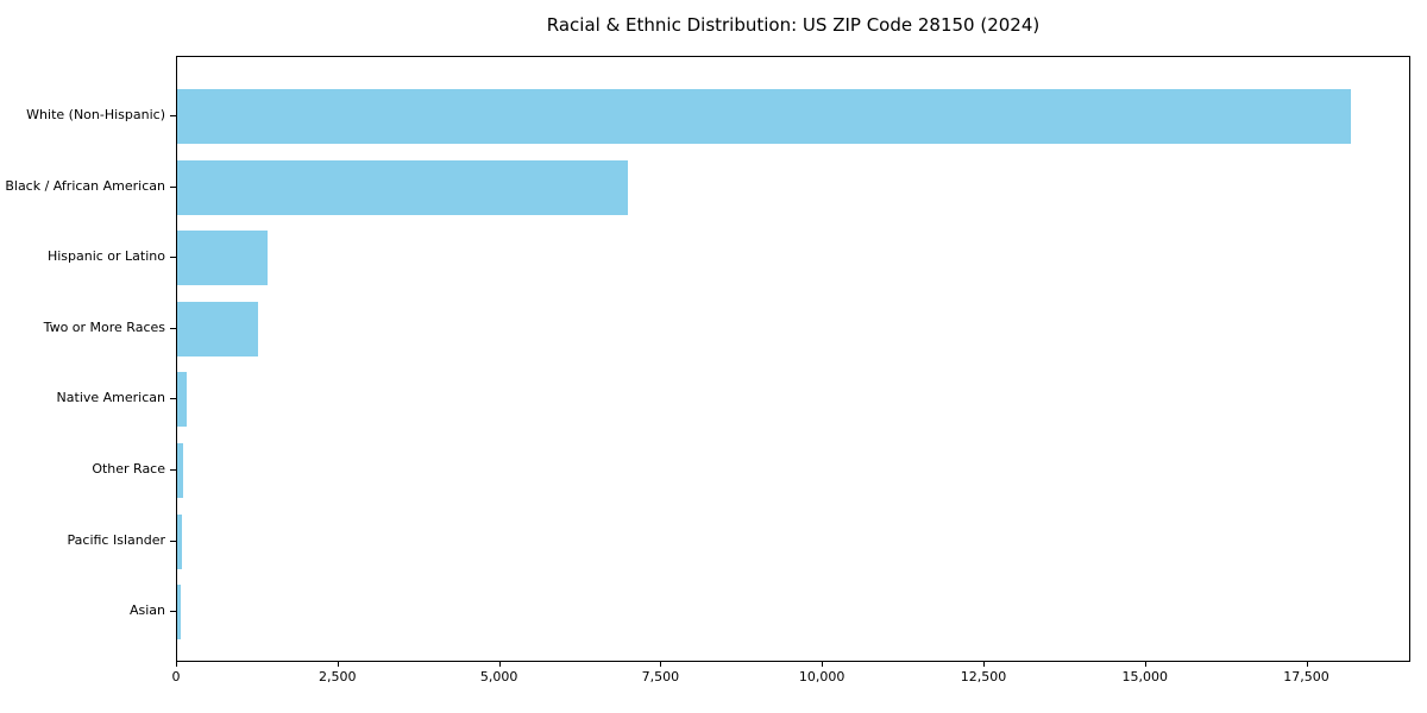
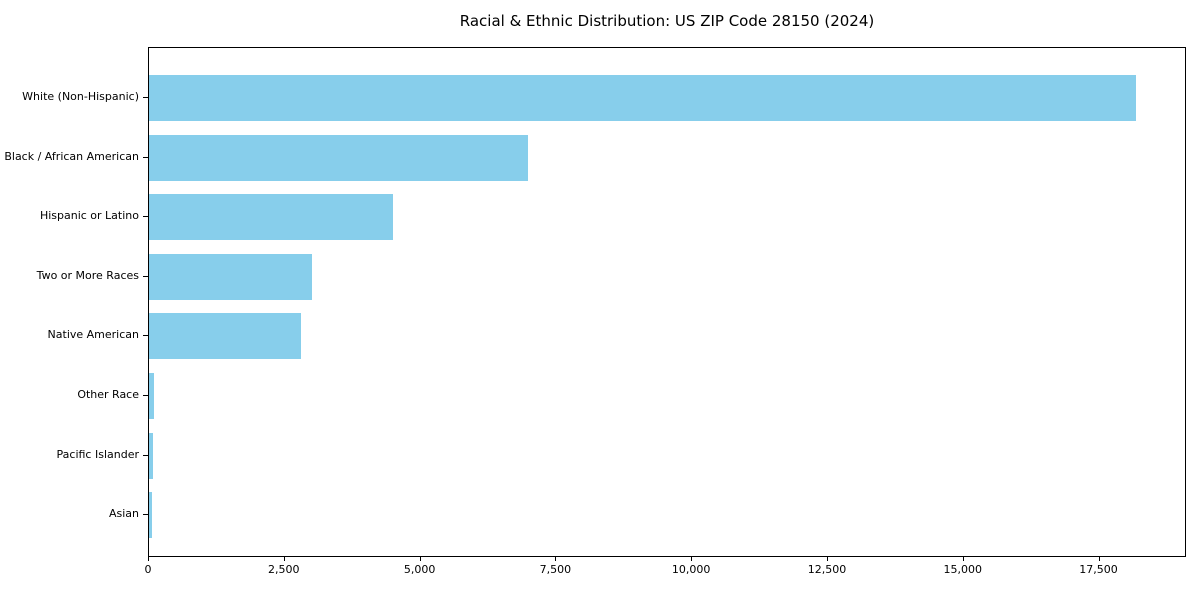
Hispanic or Latino: 1400 -> 4500
Two or More Races: 1200 -> 3000
Native American: 200 -> 2800
